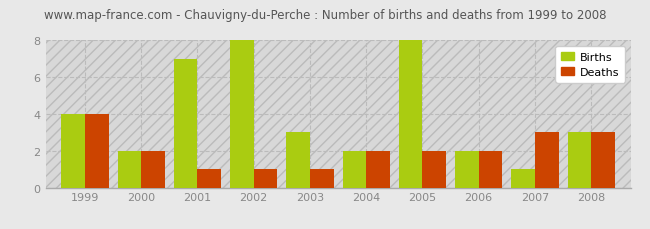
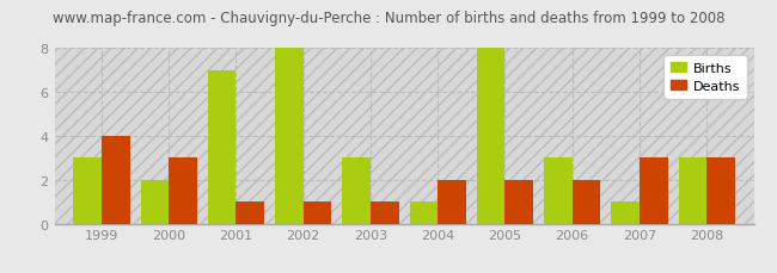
Births/1999: 4 -> 3
Deaths/2000: 2 -> 3
Births/2004: 2 -> 1
Births/2006: 2 -> 3
